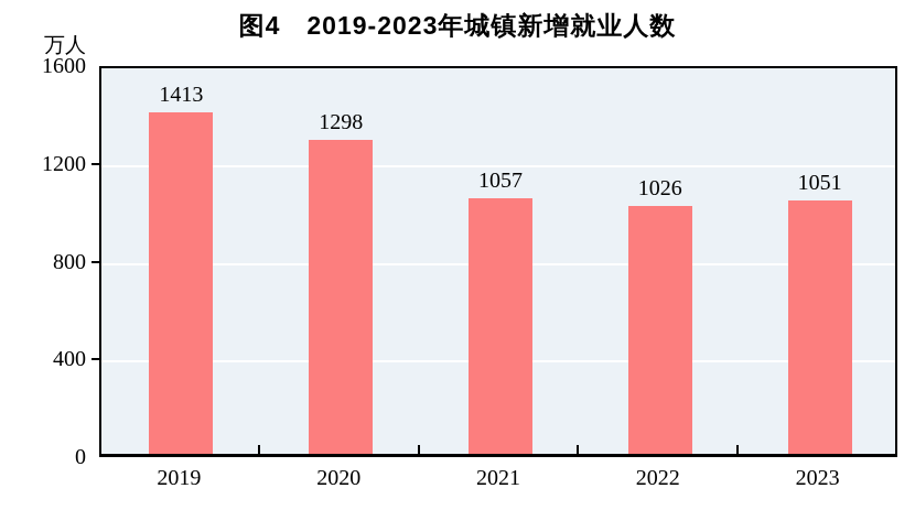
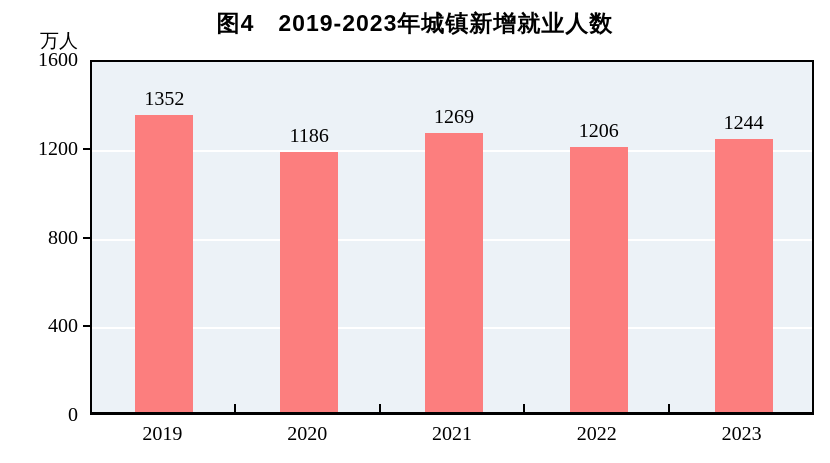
2019: 1413 -> 1352
2020: 1298 -> 1186
2021: 1057 -> 1269
2022: 1026 -> 1206
2023: 1051 -> 1244
